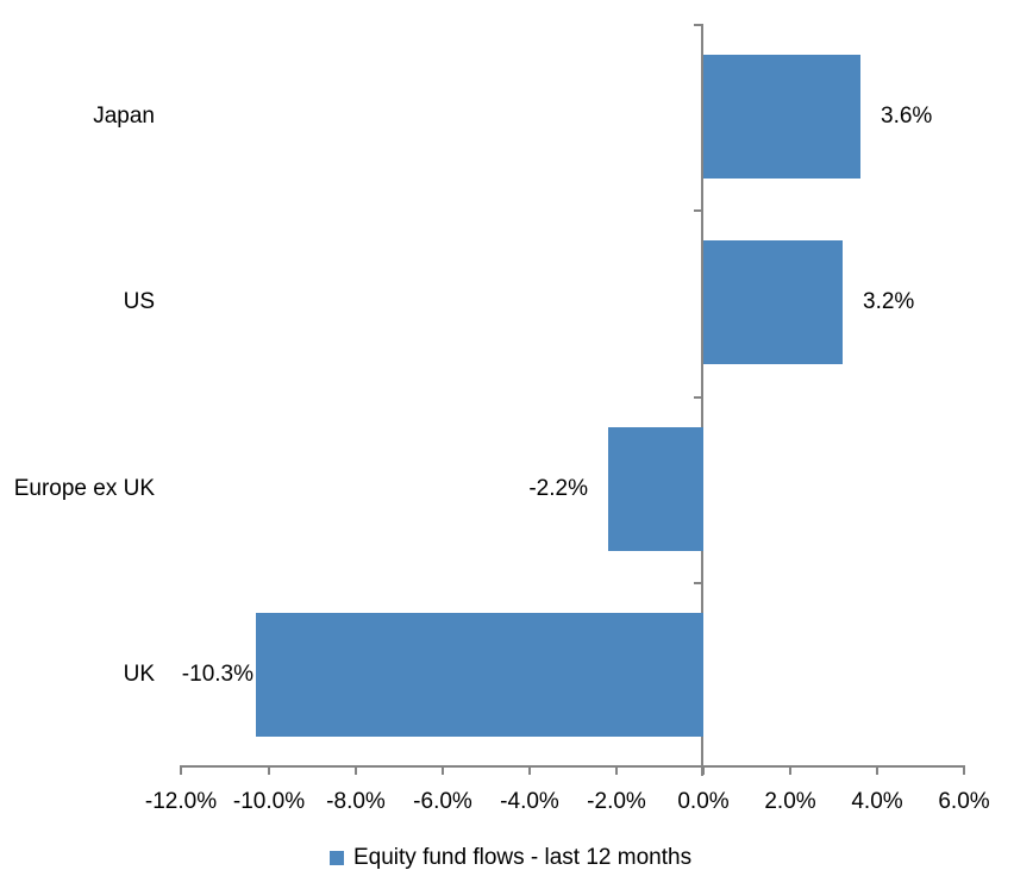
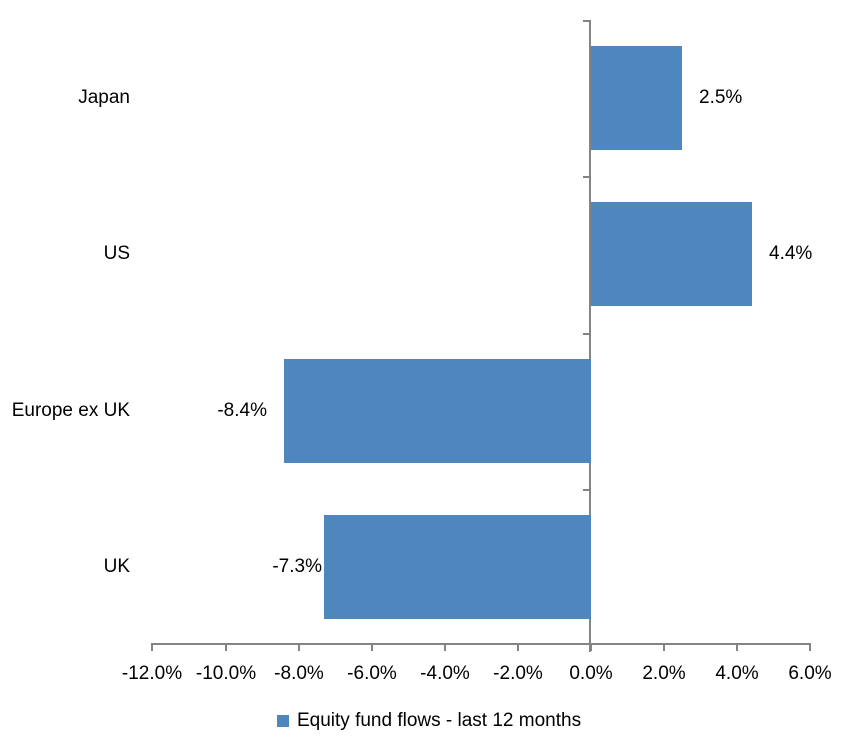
Japan: 3.6% -> 2.5%
US: 3.2% -> 4.4%
Europe ex UK: -2.2% -> -8.4%
UK: -10.3% -> -7.3%
